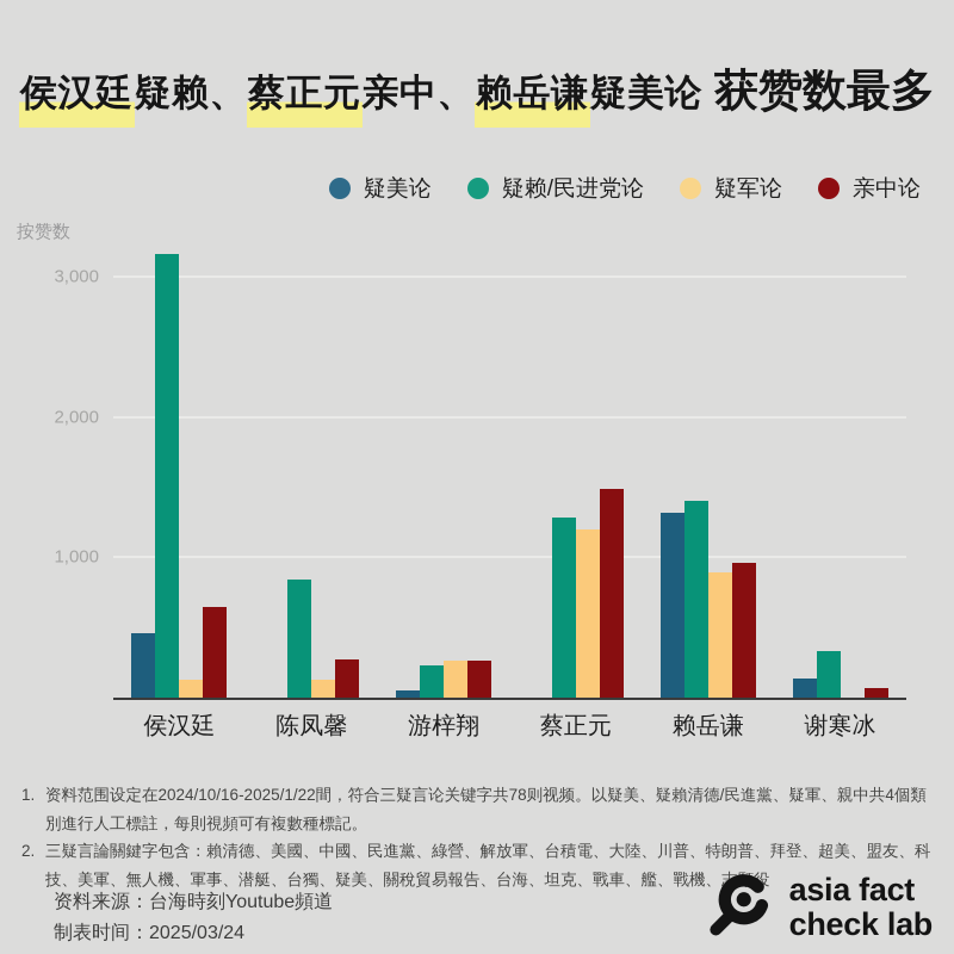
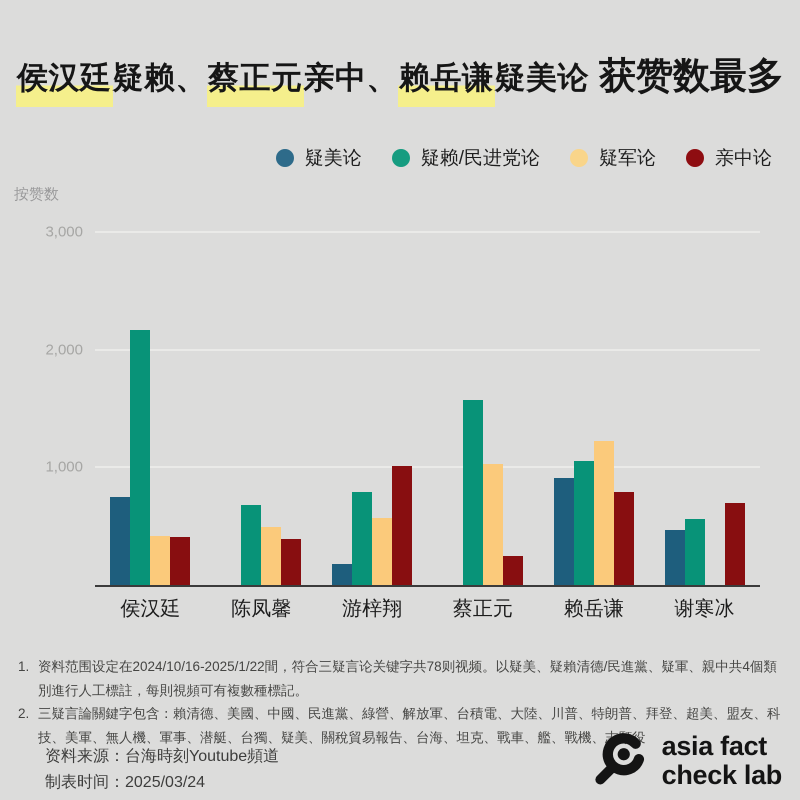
疑美论/侯汉廷: 460 -> 750
疑赖/民进党论/侯汉廷: 3160 -> 2170
疑军论/侯汉廷: 130 -> 420
亲中论/侯汉廷: 650 -> 410
疑赖/民进党论/陈凤馨: 840 -> 680
疑军论/陈凤馨: 130 -> 490
亲中论/陈凤馨: 270 -> 390
疑美论/游梓翔: 50 -> 180
疑赖/民进党论/游梓翔: 230 -> 790
疑军论/游梓翔: 260 -> 570
亲中论/游梓翔: 260 -> 1010
疑赖/民进党论/蔡正元: 1280 -> 1570
疑军论/蔡正元: 1200 -> 1030
亲中论/蔡正元: 1490 -> 250
疑美论/赖岳谦: 1320 -> 910
疑赖/民进党论/赖岳谦: 1400 -> 1050
疑军论/赖岳谦: 890 -> 1220
亲中论/赖岳谦: 960 -> 790
疑美论/谢寒冰: 140 -> 470
疑赖/民进党论/谢寒冰: 330 -> 560
亲中论/谢寒冰: 70 -> 700
